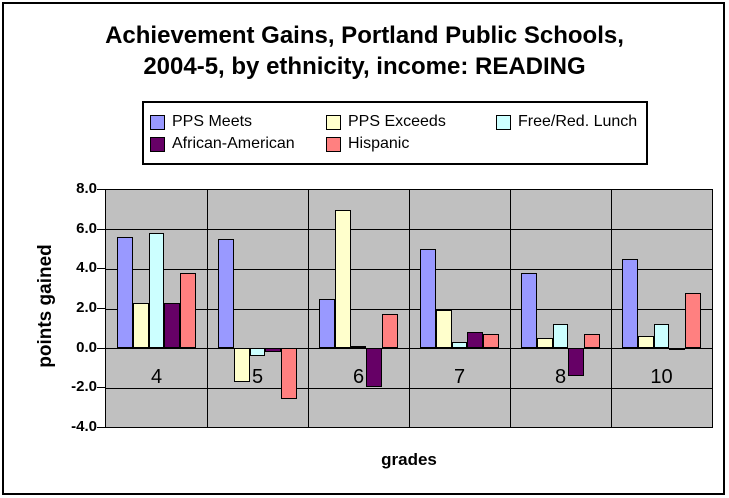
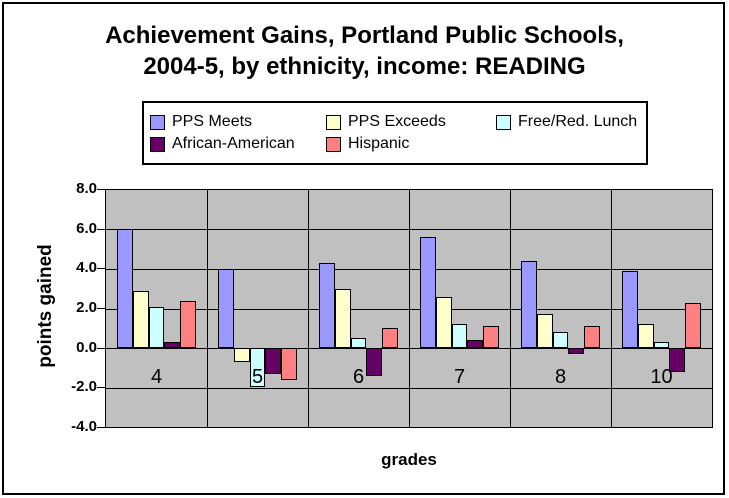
PPS Meets/4: 5.6 -> 6.0
PPS Exceeds/4: 2.3 -> 2.9
Free/Red. Lunch/4: 5.8 -> 2.1
African-American/4: 2.3 -> 0.3
Hispanic/4: 3.8 -> 2.4
PPS Meets/5: 5.5 -> 4.0
PPS Exceeds/5: -1.7 -> -0.7
Free/Red. Lunch/5: -0.4 -> -2.0
African-American/5: -0.2 -> -1.3
Hispanic/5: -2.6 -> -1.6
PPS Meets/6: 2.5 -> 4.3
PPS Exceeds/6: 7.0 -> 3.0
Free/Red. Lunch/6: 0.1 -> 0.5
African-American/6: -2.0 -> -1.4
Hispanic/6: 1.7 -> 1.0
PPS Meets/7: 5.0 -> 5.6
PPS Exceeds/7: 1.9 -> 2.6
Free/Red. Lunch/7: 0.3 -> 1.2
African-American/7: 0.8 -> 0.4
Hispanic/7: 0.7 -> 1.1
PPS Meets/8: 3.8 -> 4.4
PPS Exceeds/8: 0.5 -> 1.7
Free/Red. Lunch/8: 1.2 -> 0.8
African-American/8: -1.4 -> -0.3
Hispanic/8: 0.7 -> 1.1
PPS Meets/10: 4.5 -> 3.9
PPS Exceeds/10: 0.6 -> 1.2
Free/Red. Lunch/10: 1.2 -> 0.3
African-American/10: -0.1 -> -1.2
Hispanic/10: 2.8 -> 2.3
